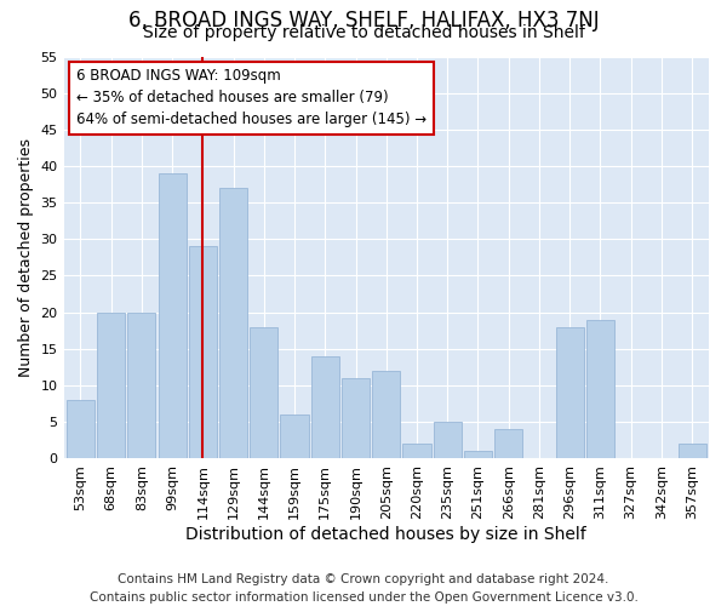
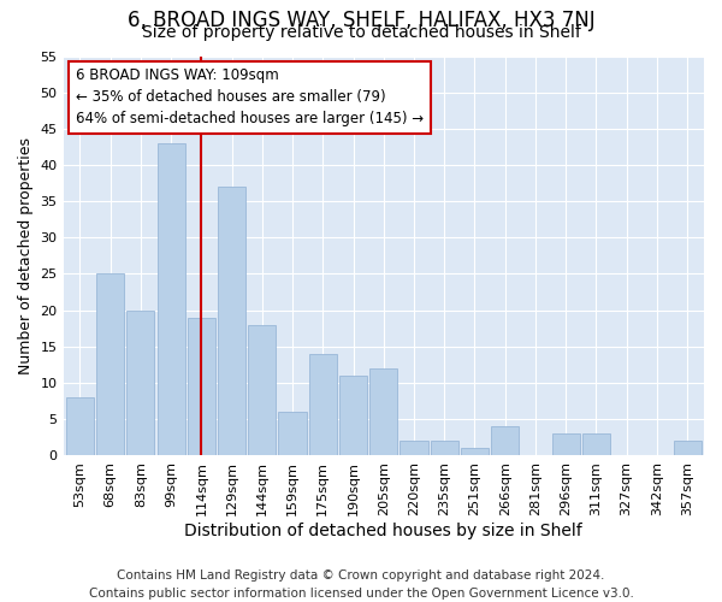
68sqm: 20 -> 25
99sqm: 39 -> 43
114sqm: 29 -> 19
235sqm: 5 -> 2
296sqm: 18 -> 3
311sqm: 19 -> 3
